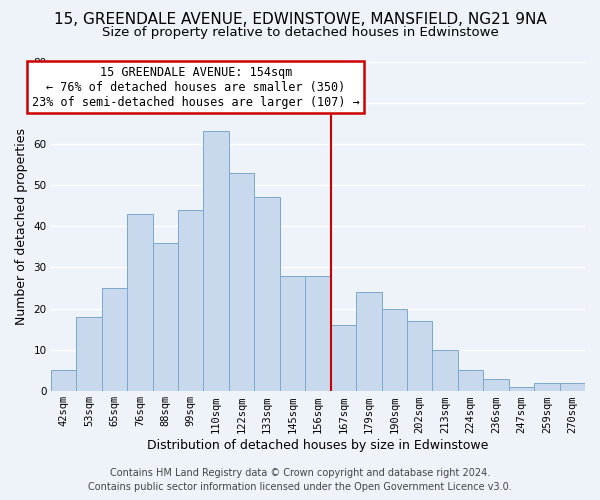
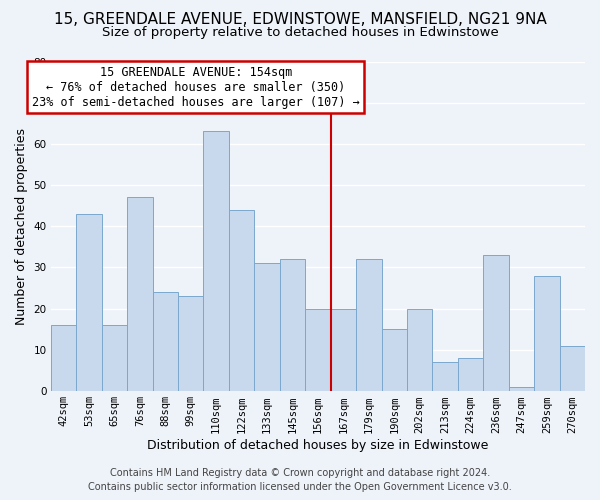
42sqm: 5 -> 16
53sqm: 18 -> 43
65sqm: 25 -> 16
76sqm: 43 -> 47
88sqm: 36 -> 24
99sqm: 44 -> 23
122sqm: 53 -> 44
133sqm: 47 -> 31
145sqm: 28 -> 32
156sqm: 28 -> 20
167sqm: 16 -> 20
179sqm: 24 -> 32
190sqm: 20 -> 15
202sqm: 17 -> 20
213sqm: 10 -> 7
224sqm: 5 -> 8
236sqm: 3 -> 33
259sqm: 2 -> 28
270sqm: 2 -> 11
